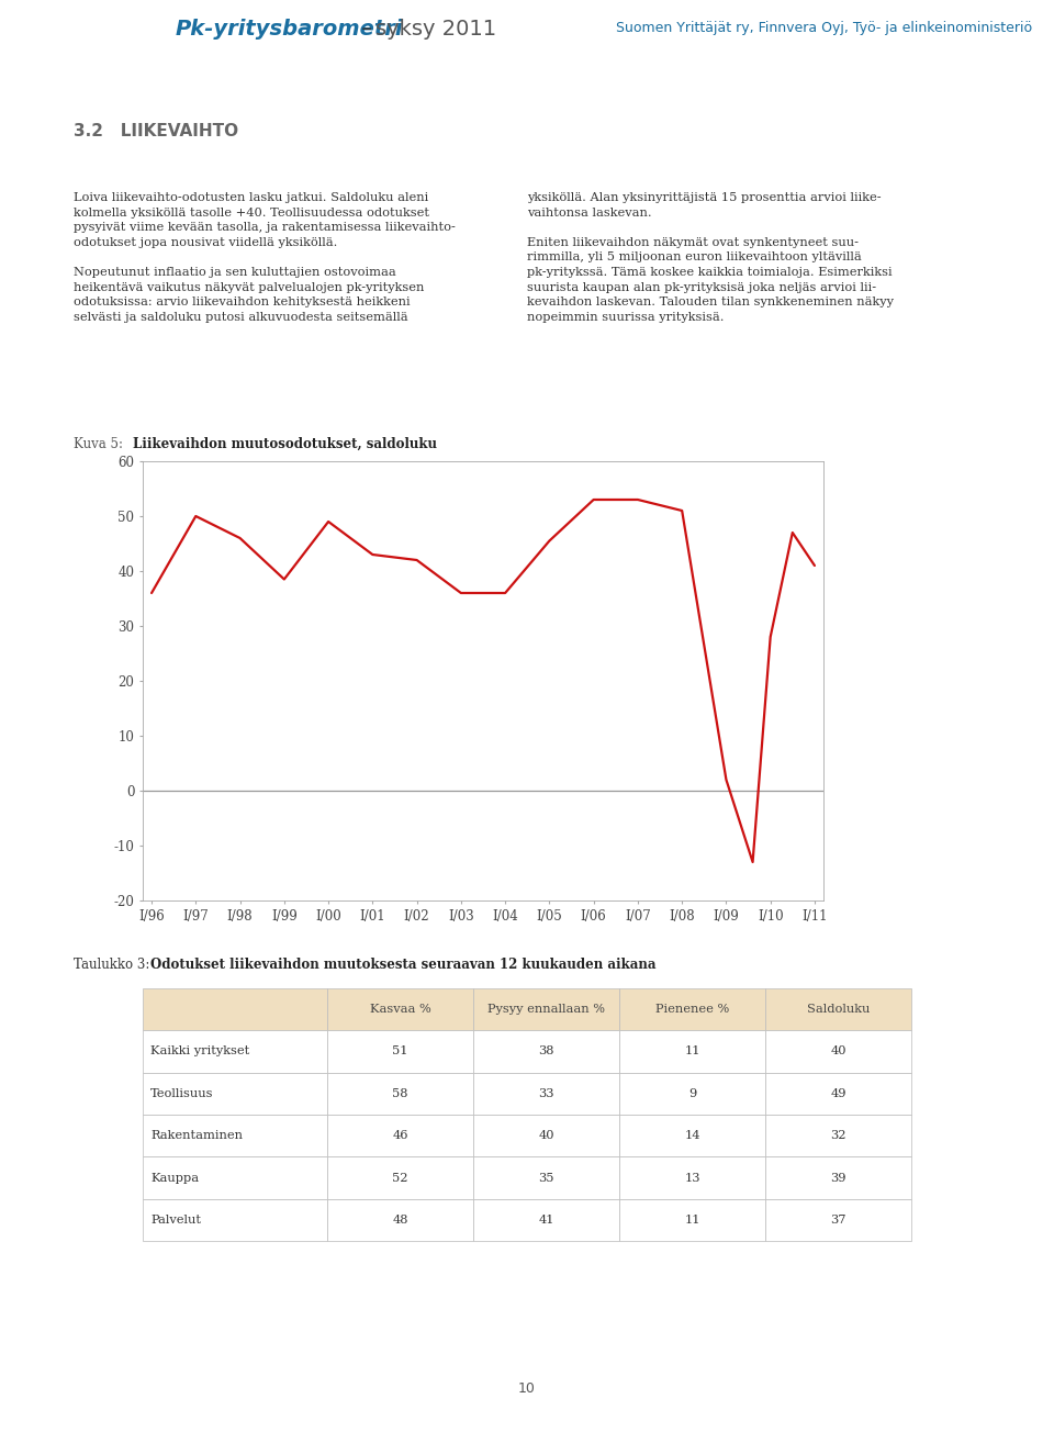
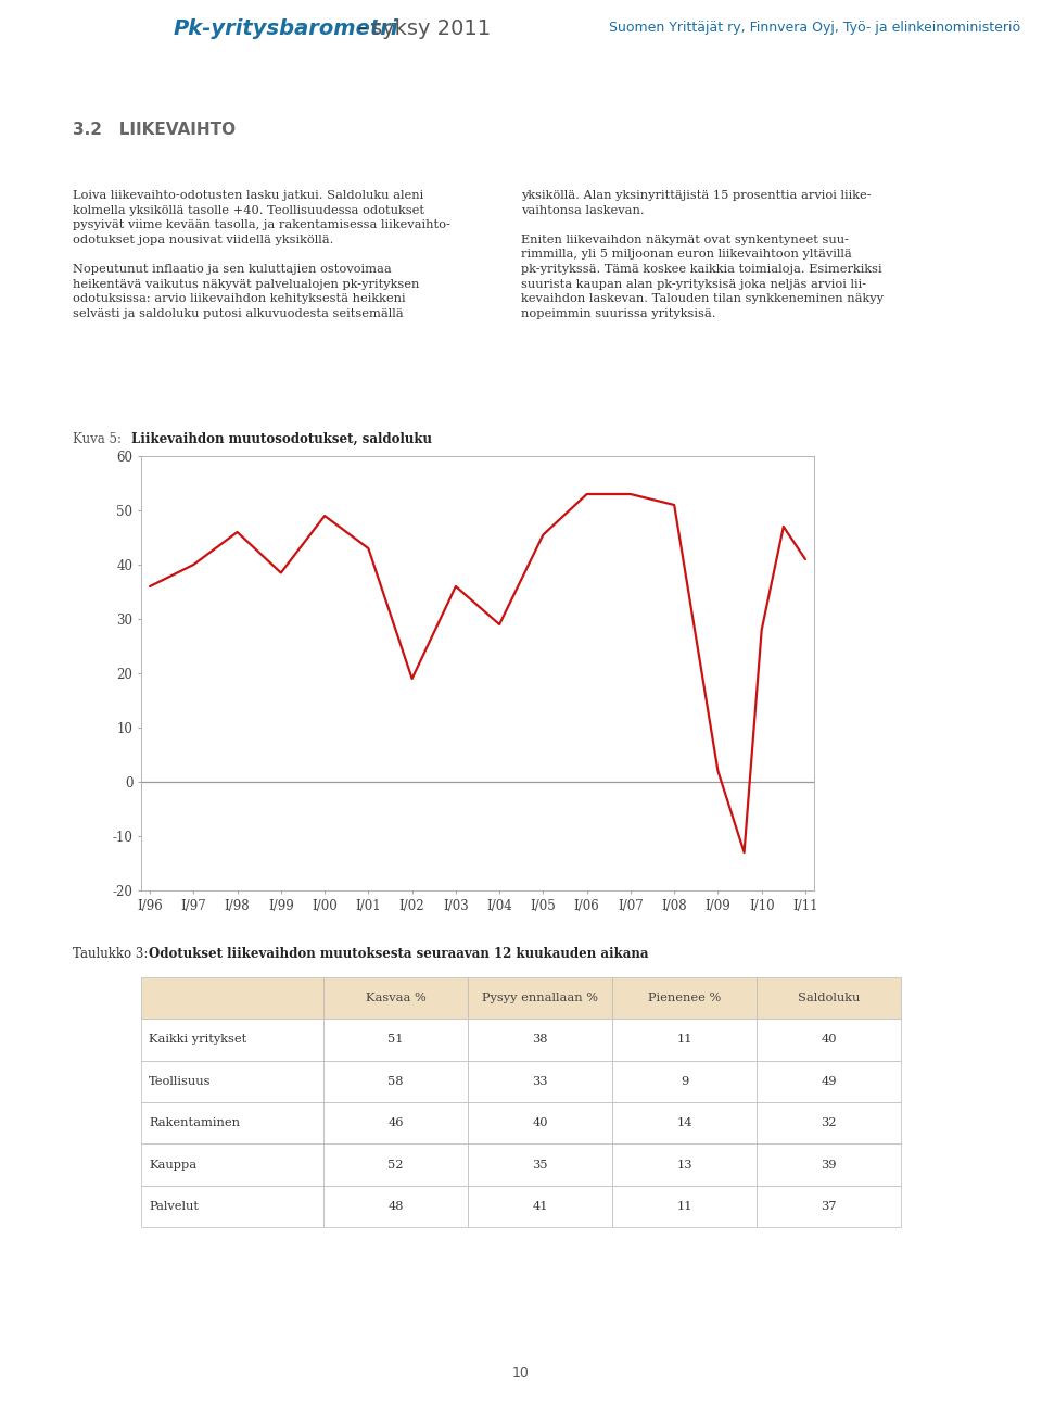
I/97: 50.0 -> 40.0
I/02: 42.0 -> 19.0
I/04: 36.0 -> 29.0
